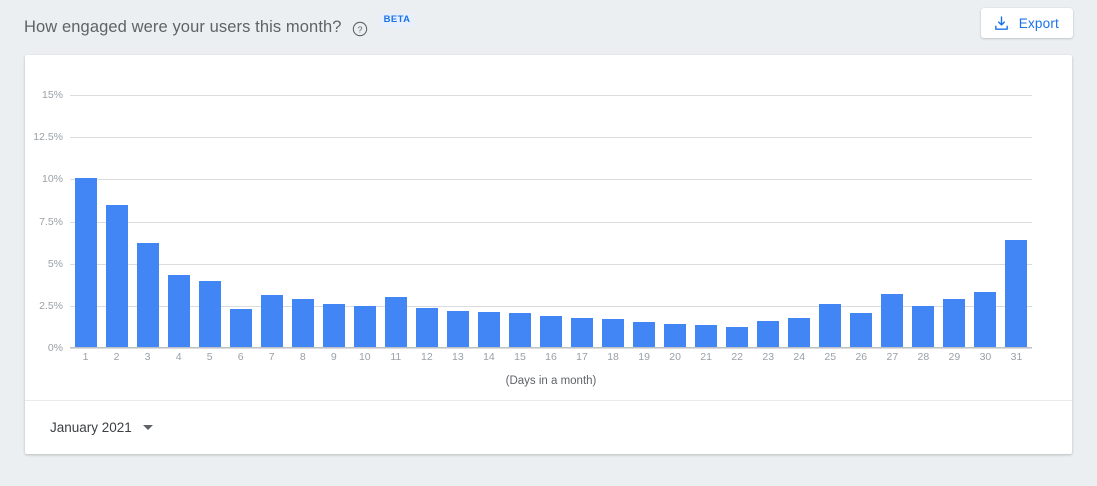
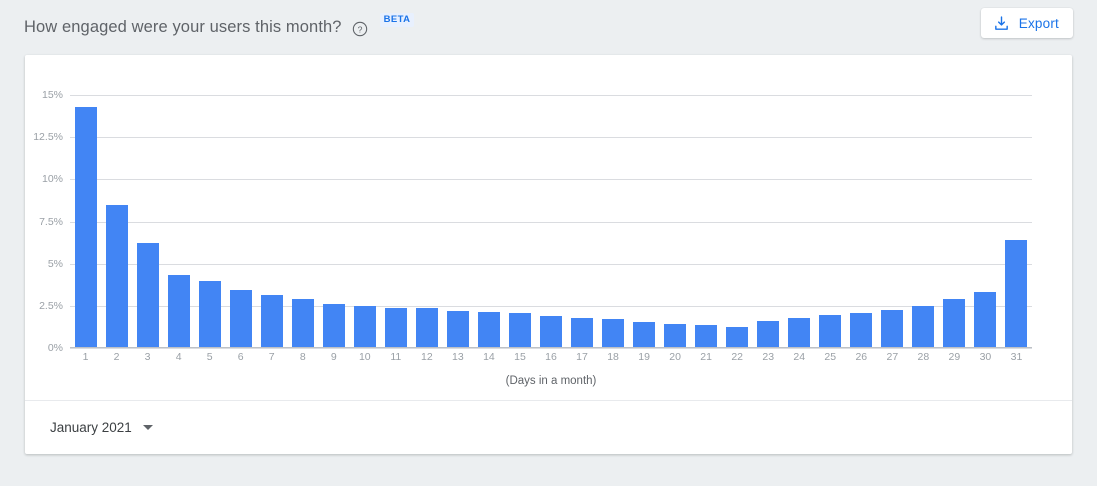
1: 10.1% -> 14.3%
6: 2.3% -> 3.5%
11: 3.0% -> 2.4%
25: 2.6% -> 1.9%
27: 3.2% -> 2.2%
